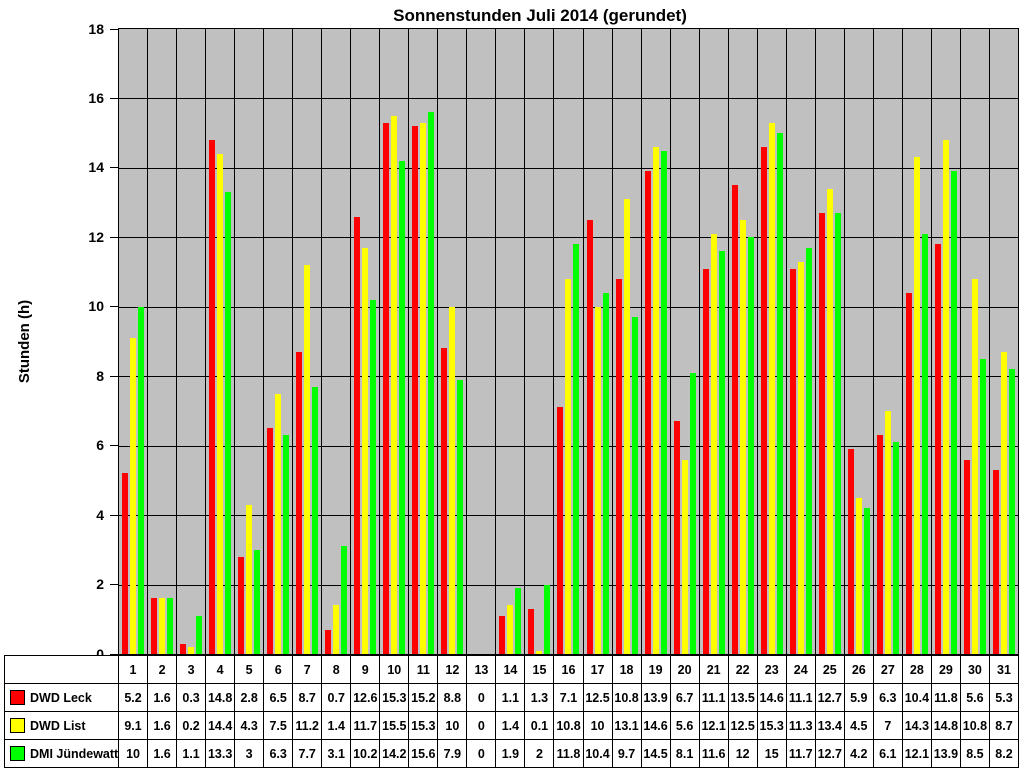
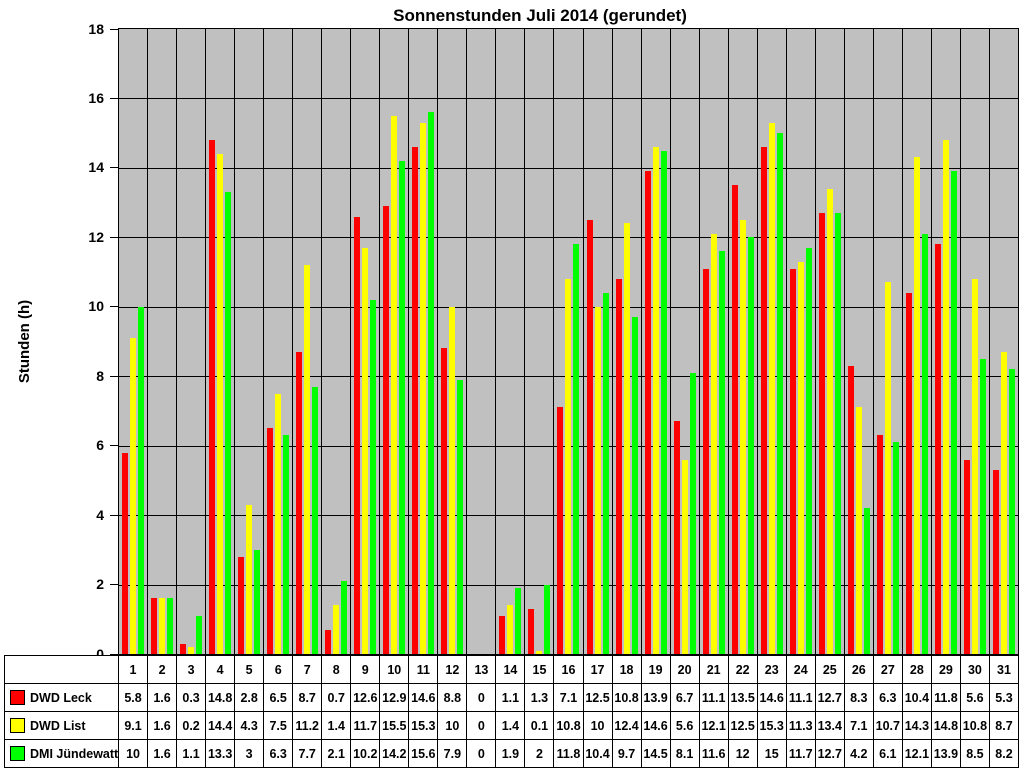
DWD Leck/1: 5.2 -> 5.8
DMI Jündewatt/8: 3.1 -> 2.1
DWD Leck/10: 15.3 -> 12.9
DWD Leck/11: 15.2 -> 14.6
DWD List/18: 13.1 -> 12.4
DWD Leck/26: 5.9 -> 8.3
DWD List/26: 4.5 -> 7.1
DWD List/27: 7 -> 10.7
